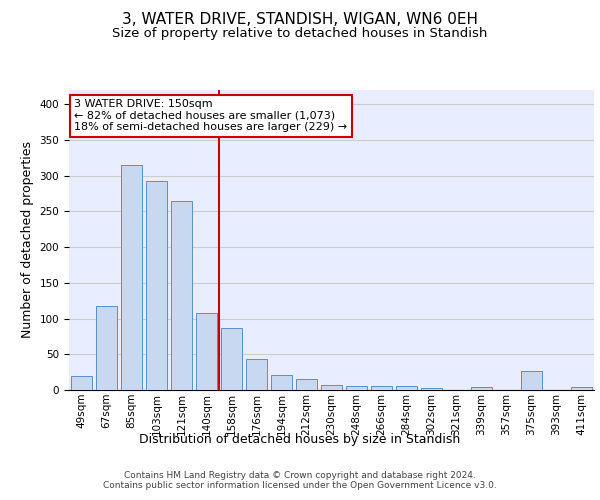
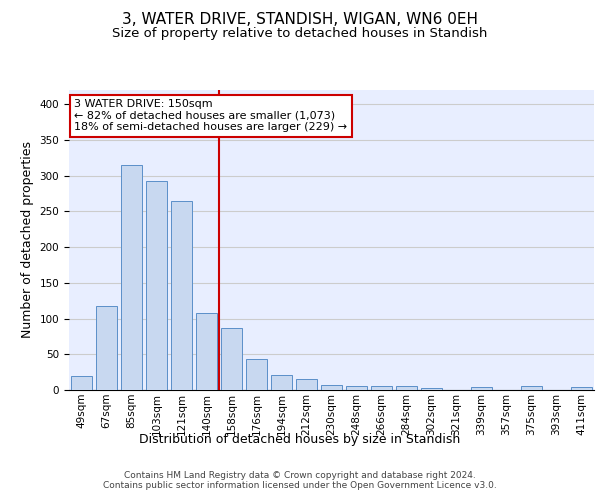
375sqm: 26 -> 5
